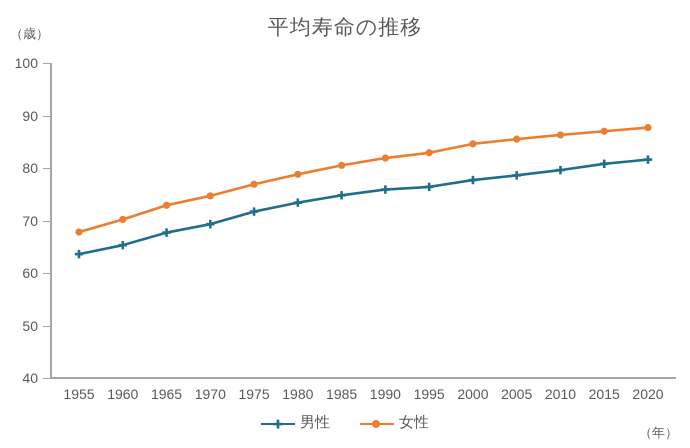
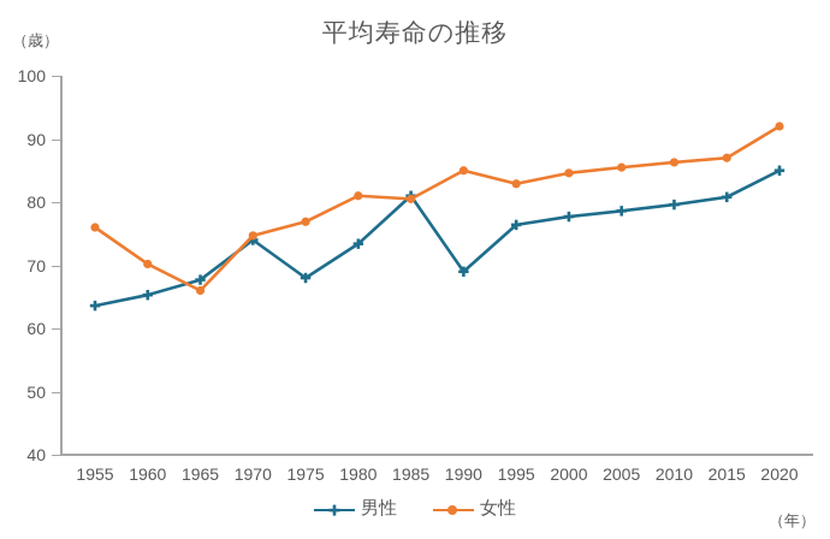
女性/1955: 68 -> 76
女性/1965: 73 -> 66
男性/1970: 69 -> 74
男性/1975: 72 -> 68
女性/1980: 79 -> 81
男性/1985: 75 -> 81
男性/1990: 76 -> 69
女性/1990: 82 -> 85
男性/2020: 82 -> 85
女性/2020: 88 -> 92
